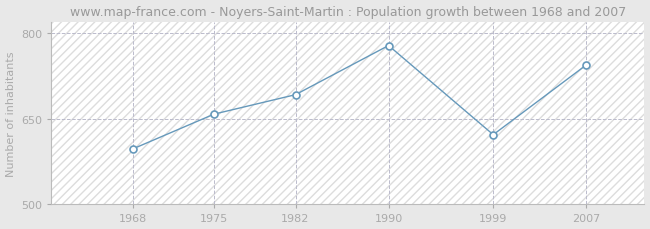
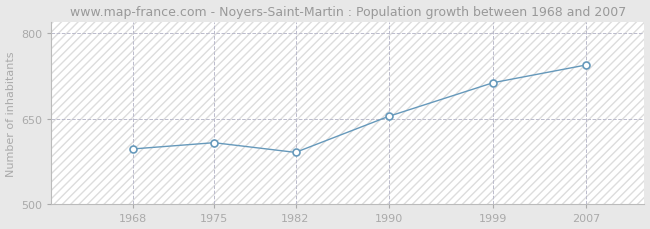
1975: 658 -> 608
1982: 692 -> 591
1990: 778 -> 654
1999: 622 -> 713
